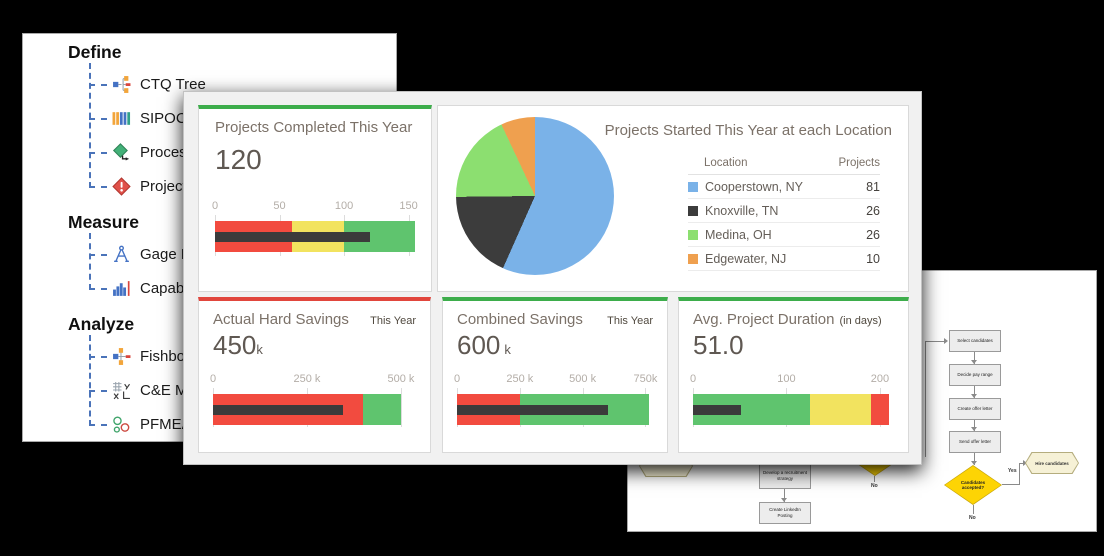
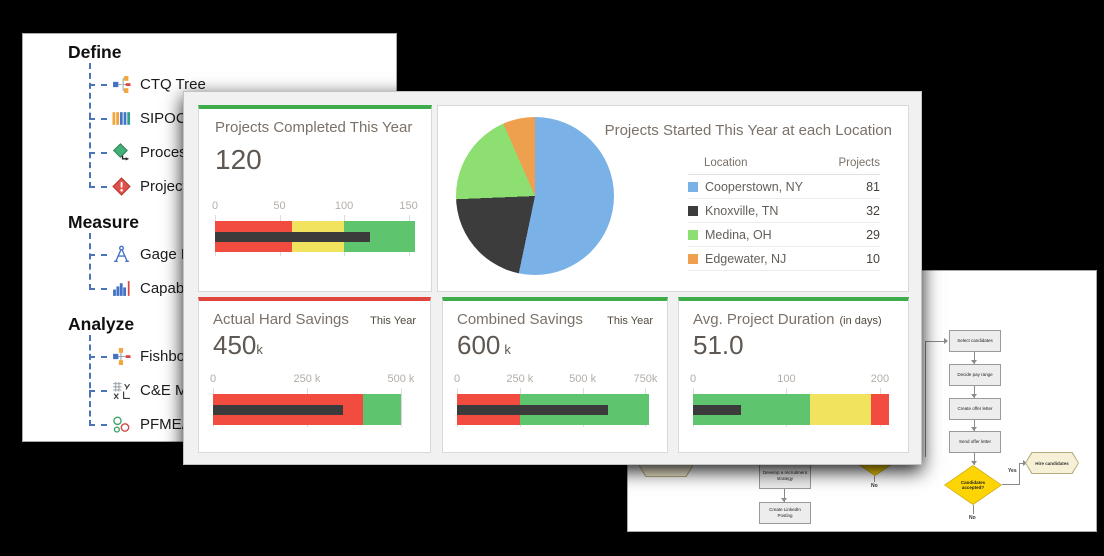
Projects Started This Year at each Location/Knoxville, TN: 26 -> 32
Projects Started This Year at each Location/Medina, OH: 26 -> 29
